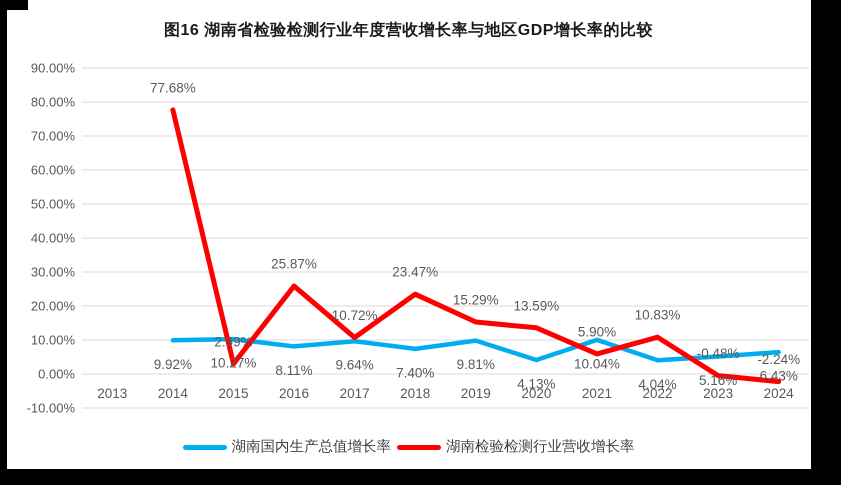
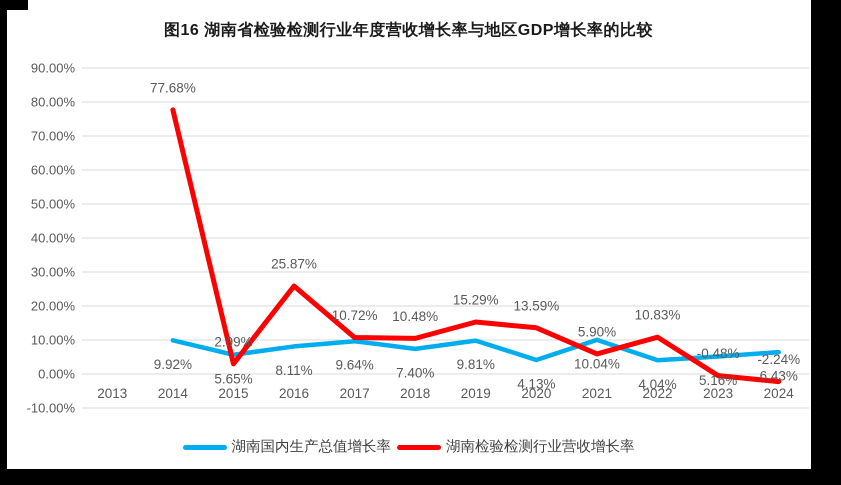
湖南国内生产总值增长率/2015: 10.27% -> 5.65%
湖南检验检测行业营收增长率/2018: 23.47% -> 10.48%
